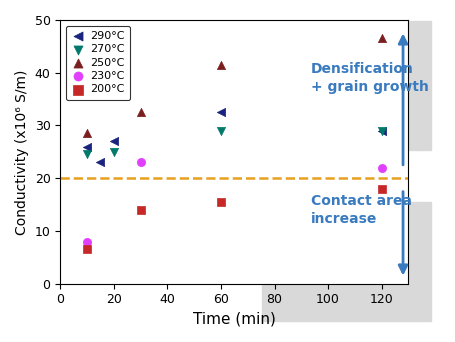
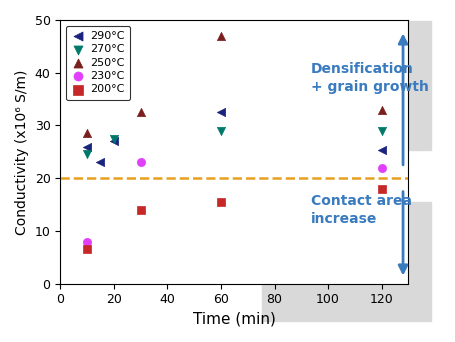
270°C/20: 25.0 -> 27.4
250°C/60: 41.5 -> 47.0
290°C/120: 29.0 -> 25.4
250°C/120: 46.5 -> 33.0
